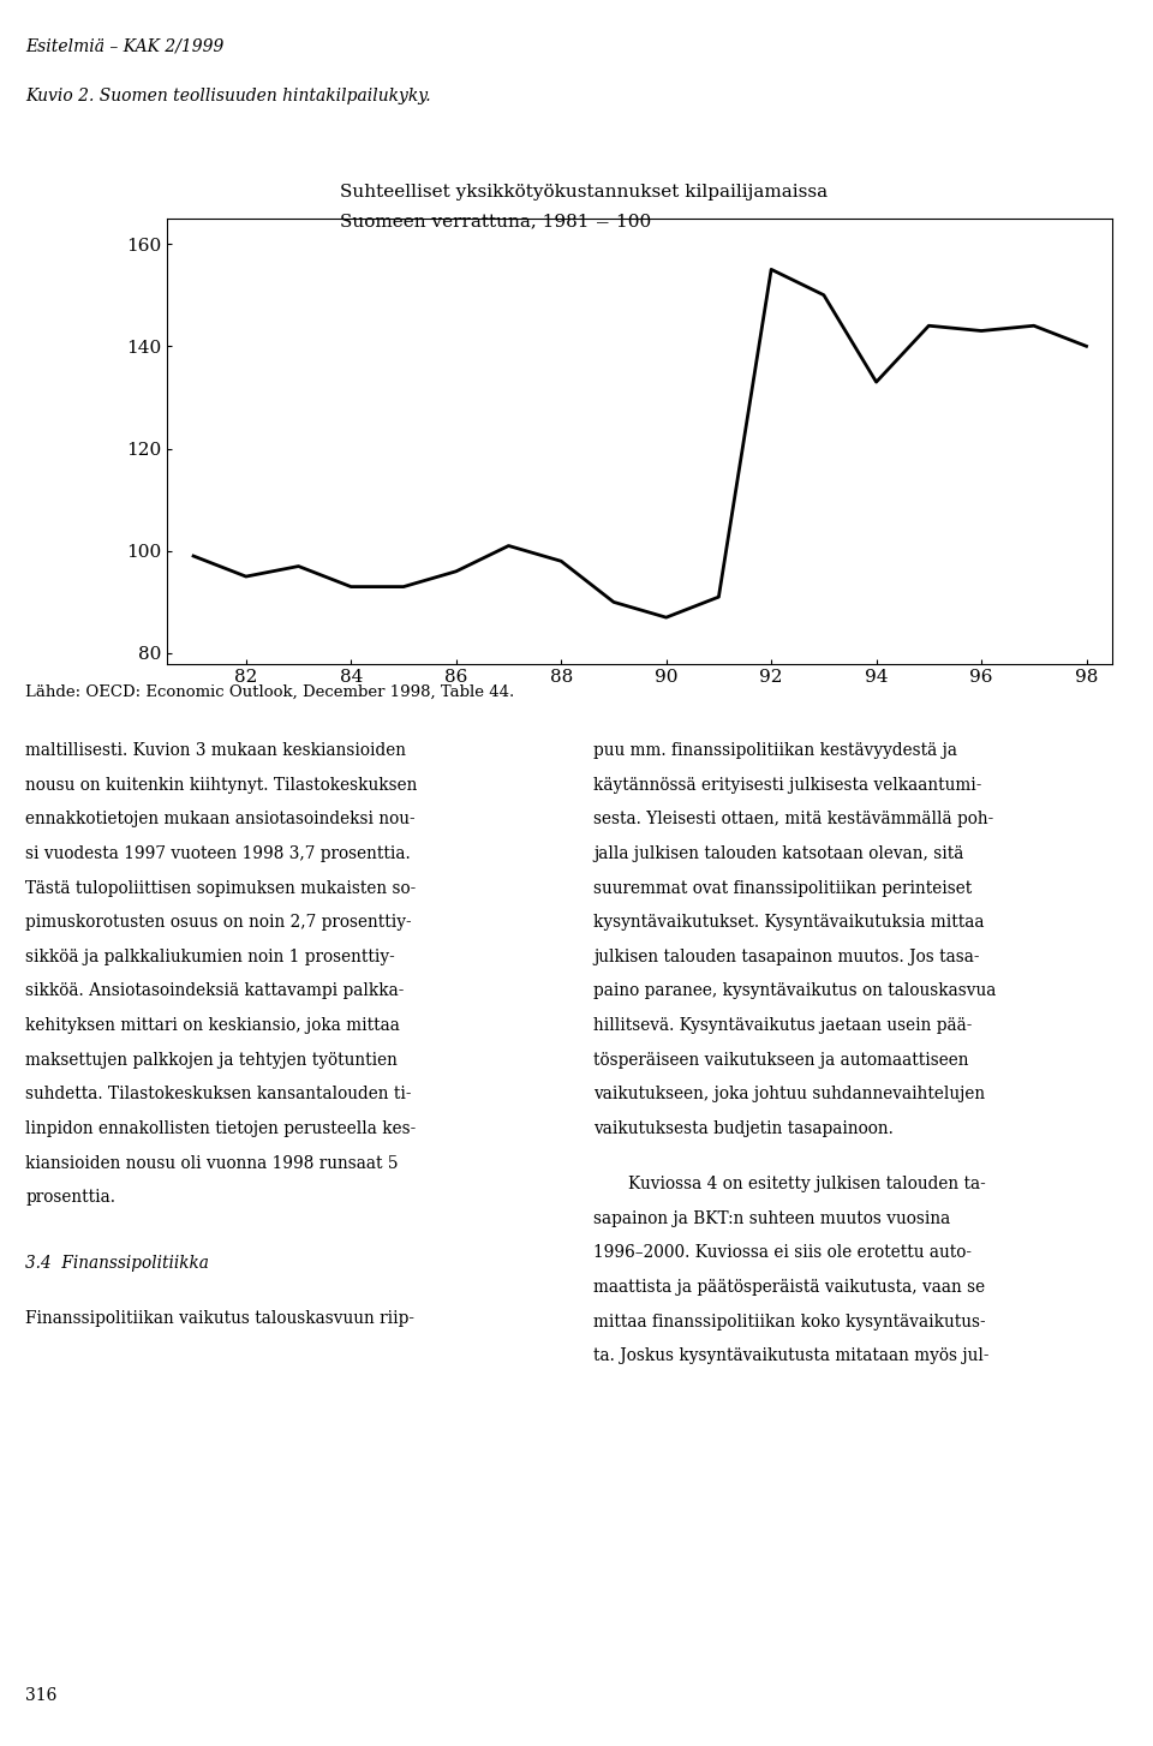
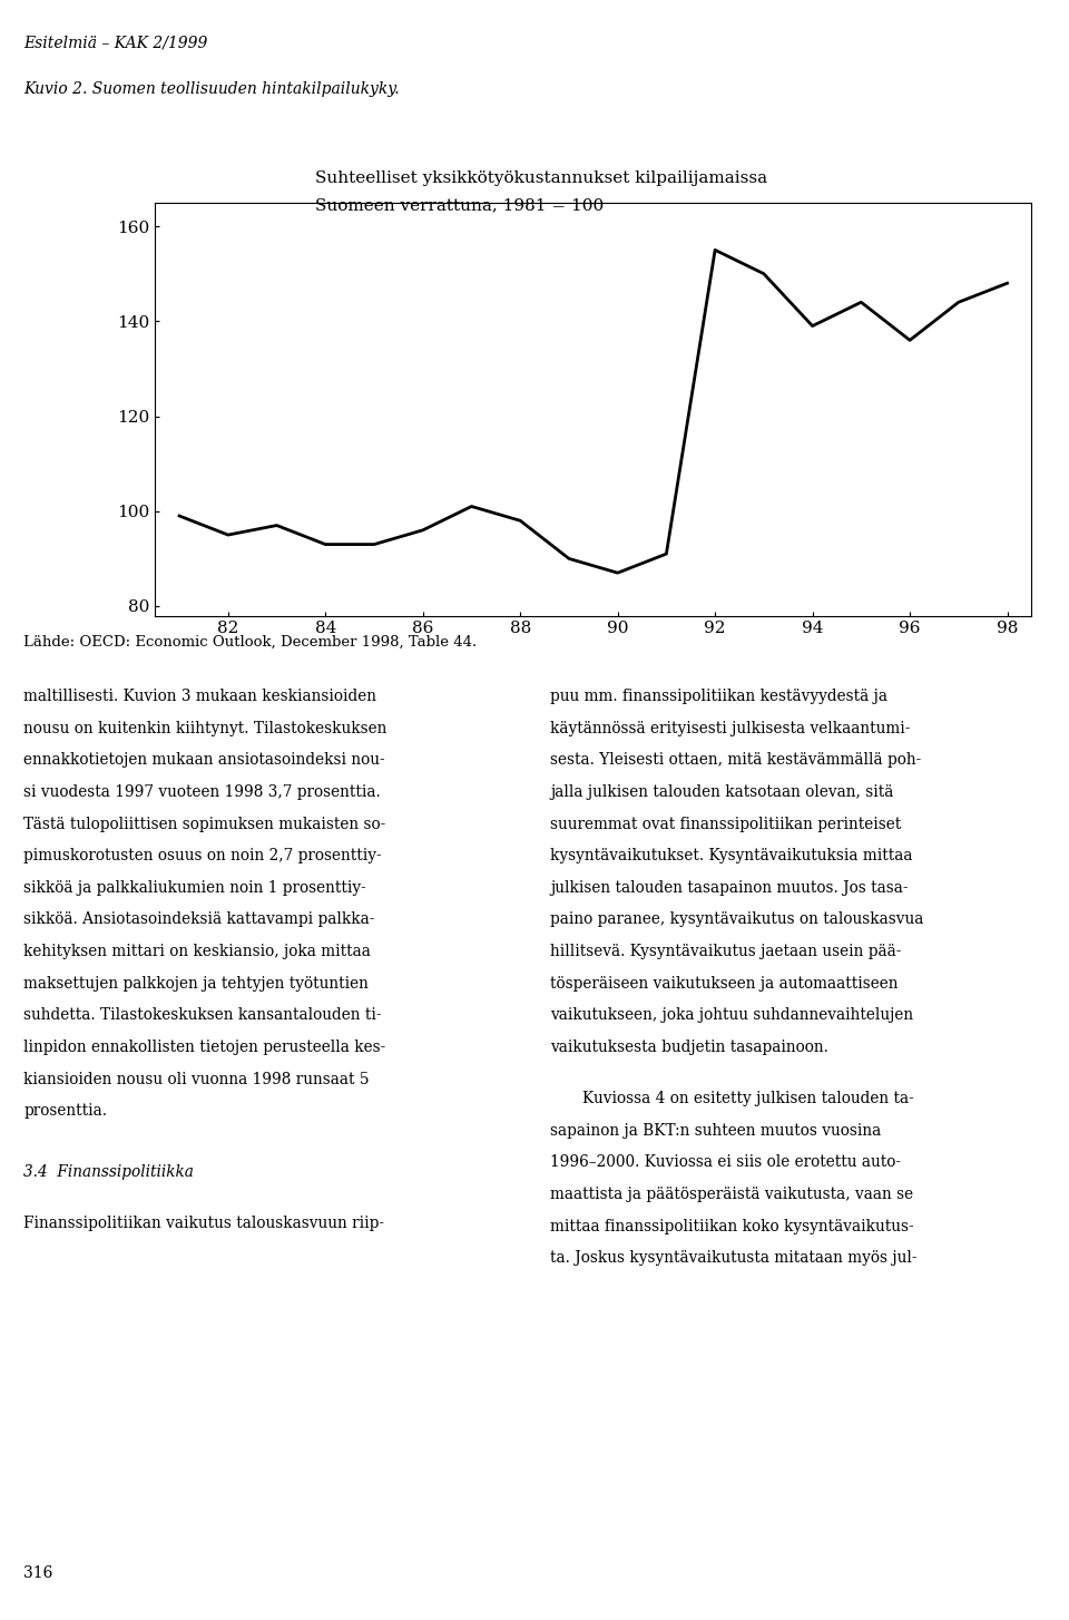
94: 133 -> 139
96: 143 -> 136
98: 140 -> 148
